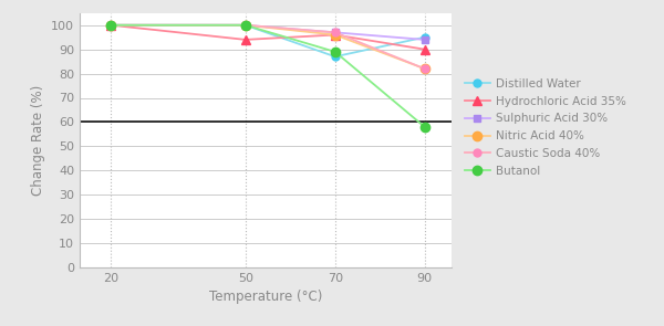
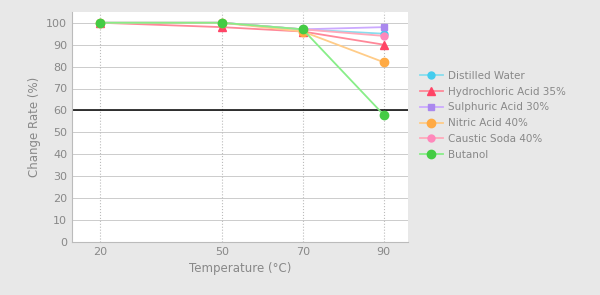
Hydrochloric Acid 35%/50: 94 -> 98
Distilled Water/70: 87 -> 97
Butanol/70: 89 -> 97
Sulphuric Acid 30%/90: 94 -> 98
Caustic Soda 40%/90: 82 -> 94
